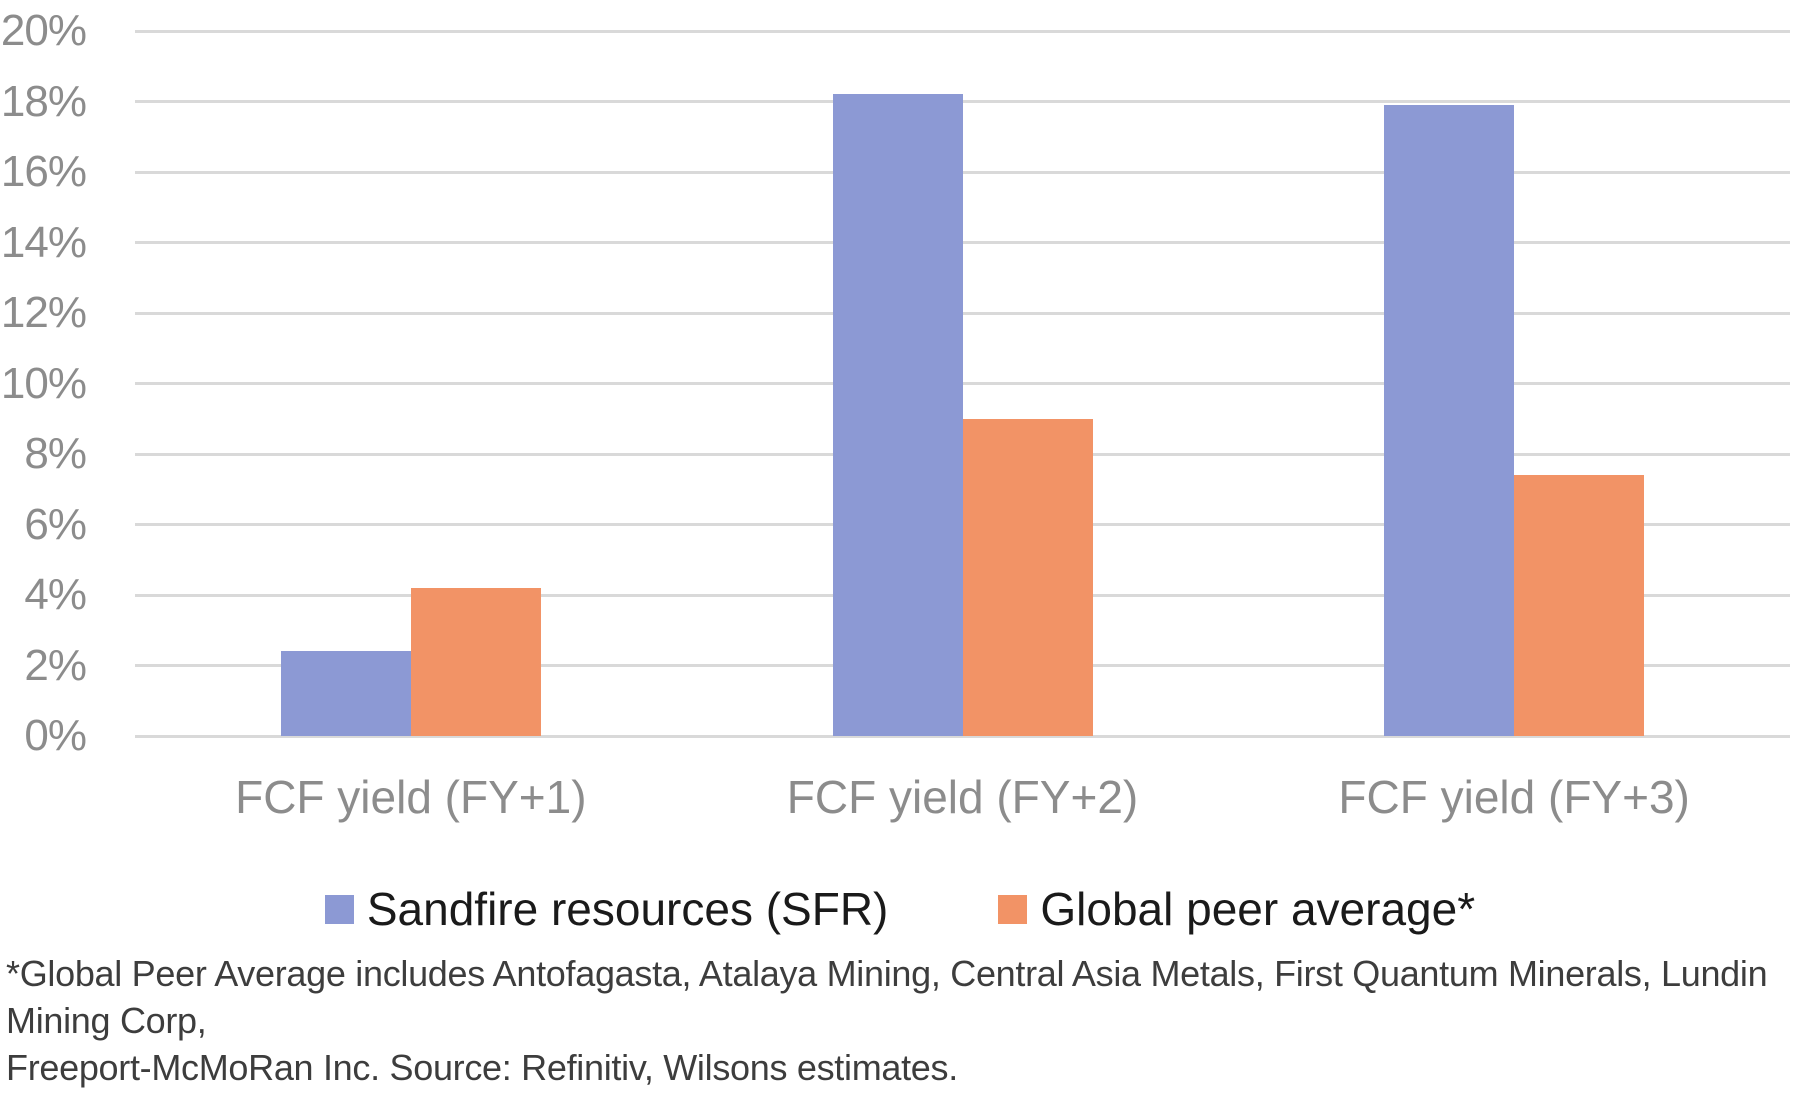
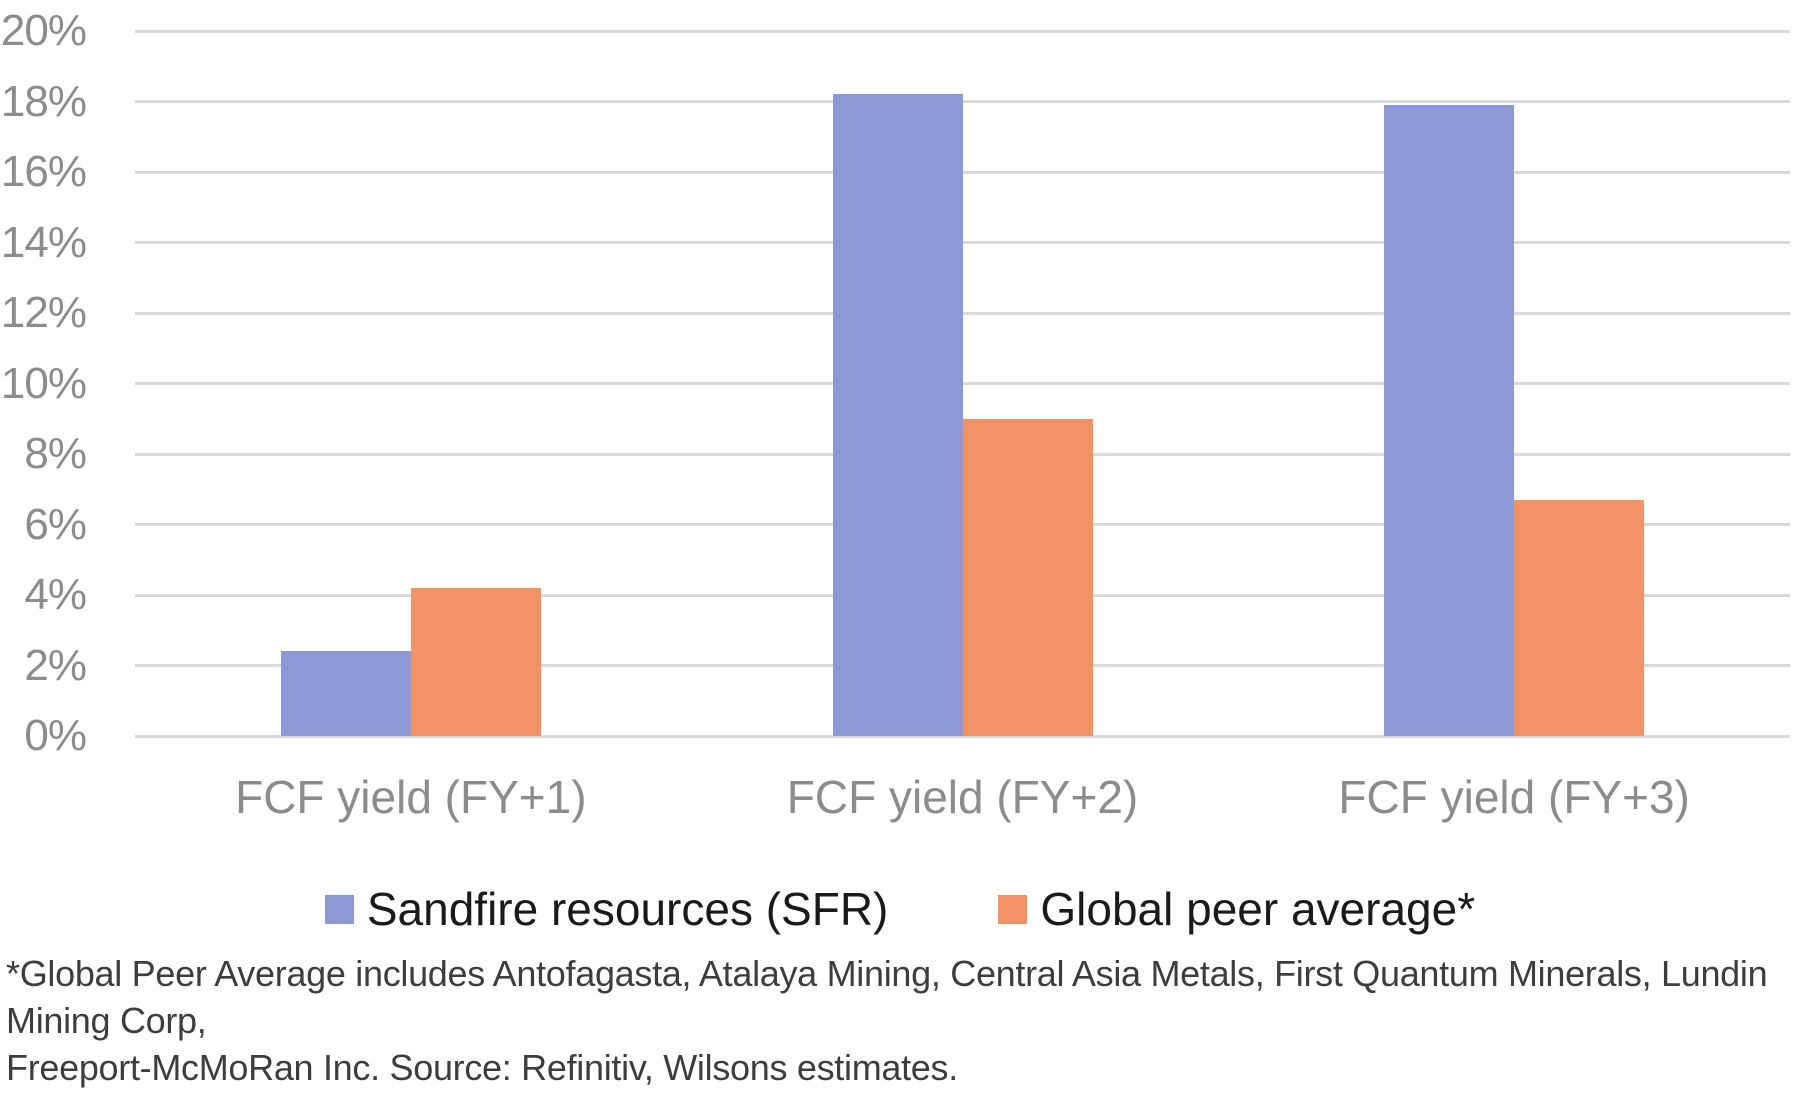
Global peer average*/FCF yield (FY+3): 7.4% -> 6.7%
